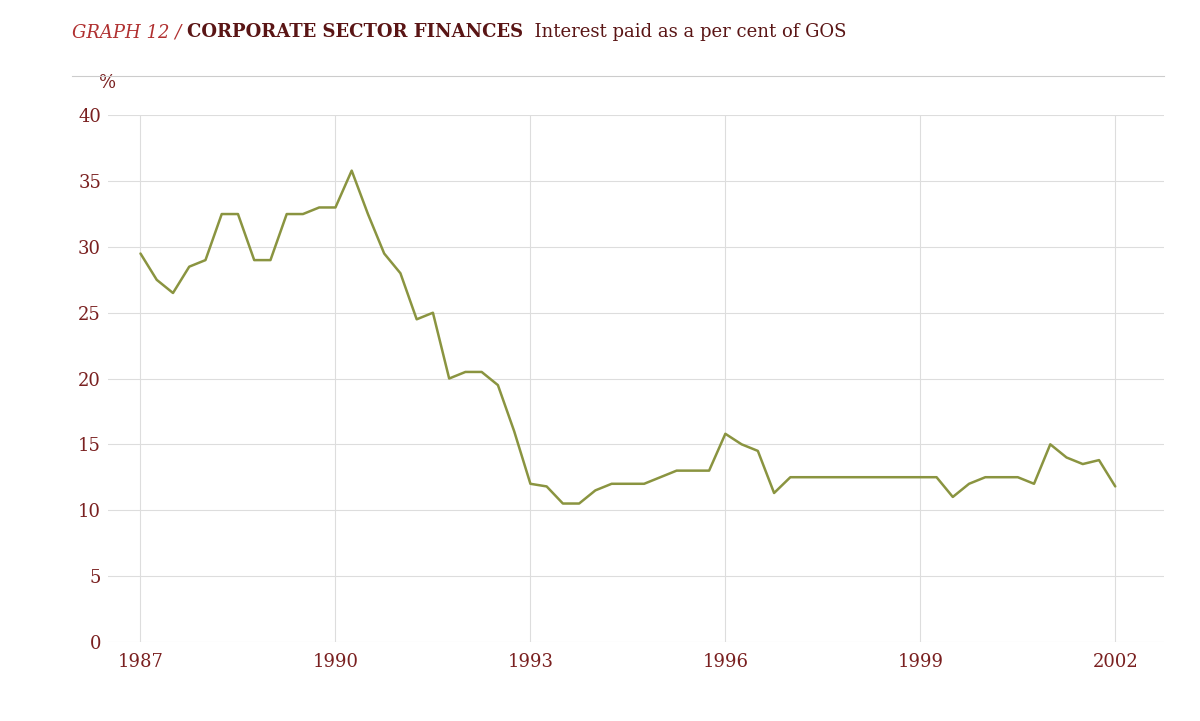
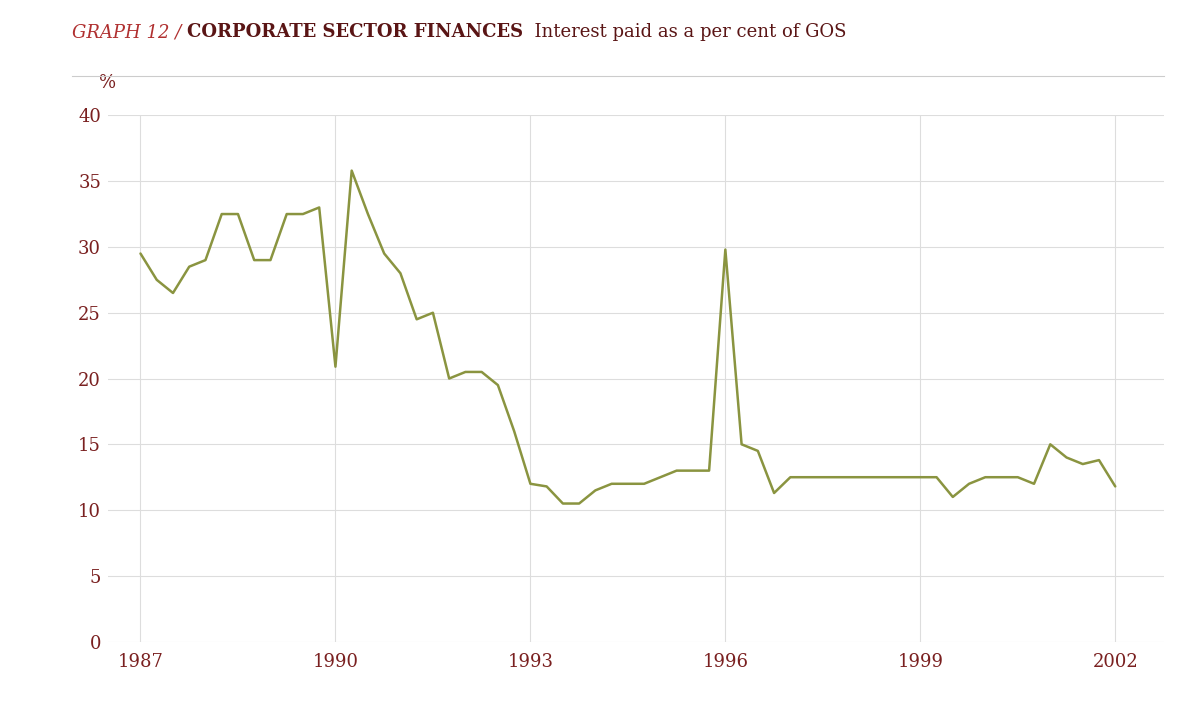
1990: 33.0 -> 20.9
1996: 15.8 -> 29.8
